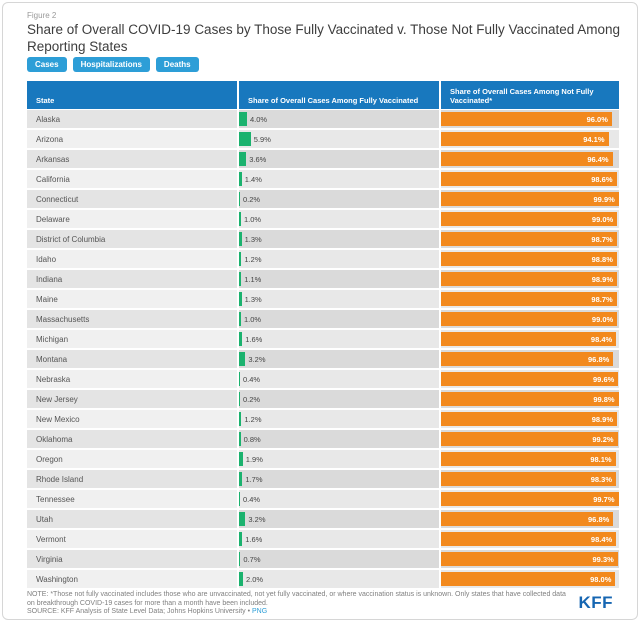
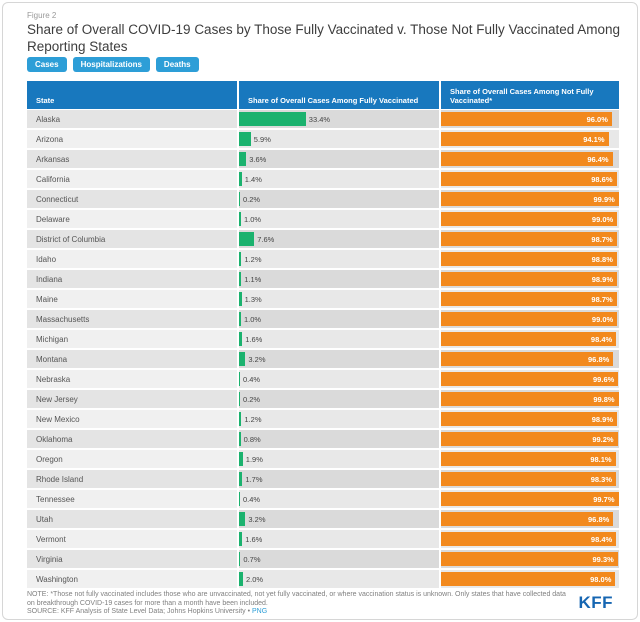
Share of Overall Cases Among Fully Vaccinated/Alaska: 4.0% -> 33.4%
Share of Overall Cases Among Fully Vaccinated/District of Columbia: 1.3% -> 7.6%
